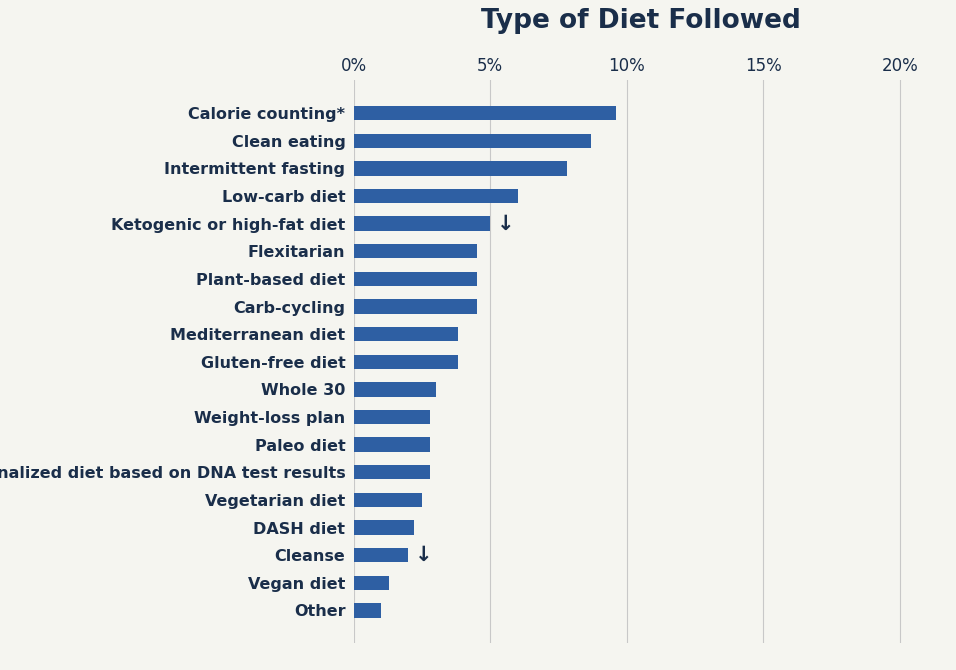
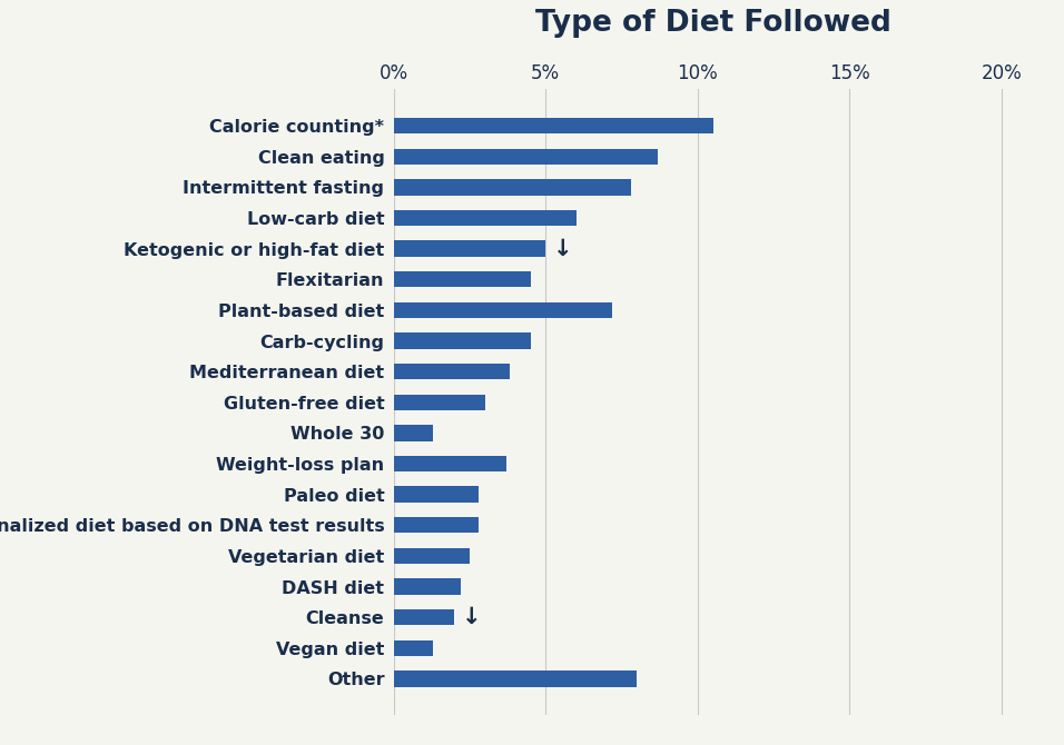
Calorie counting*: 9.6% -> 10.5%
Plant-based diet: 4.5% -> 7.2%
Gluten-free diet: 3.8% -> 3.0%
Whole 30: 3.0% -> 1.3%
Weight-loss plan: 2.8% -> 3.7%
Other: 1.0% -> 8.0%
